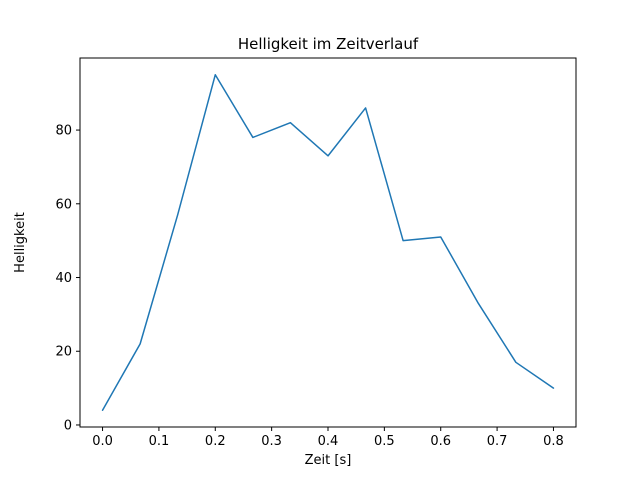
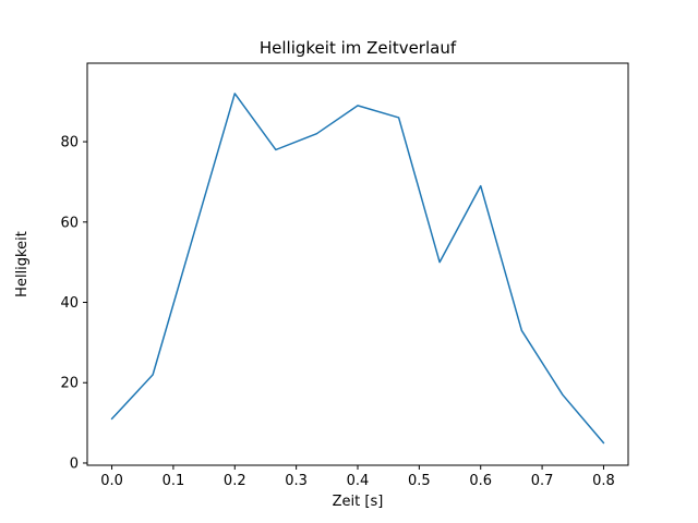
0.0: 4 -> 11
0.2: 95 -> 92
0.4: 73 -> 89
0.6: 51 -> 69
0.8: 10 -> 5
